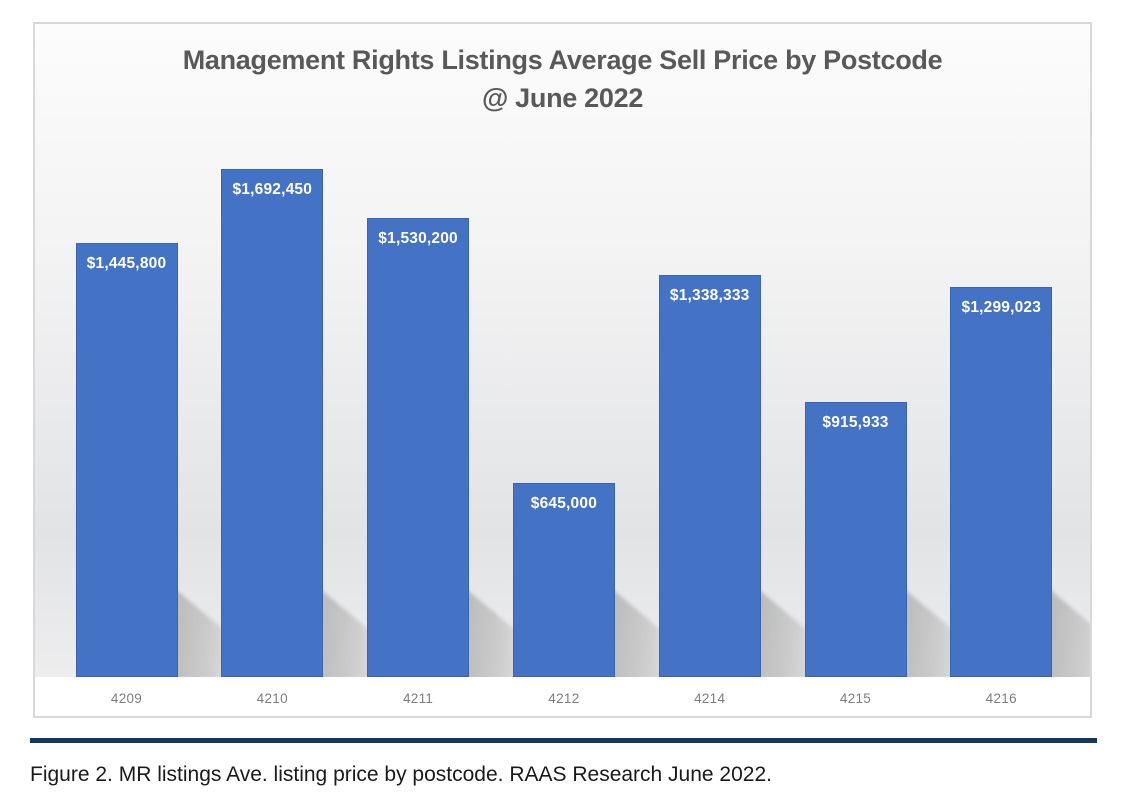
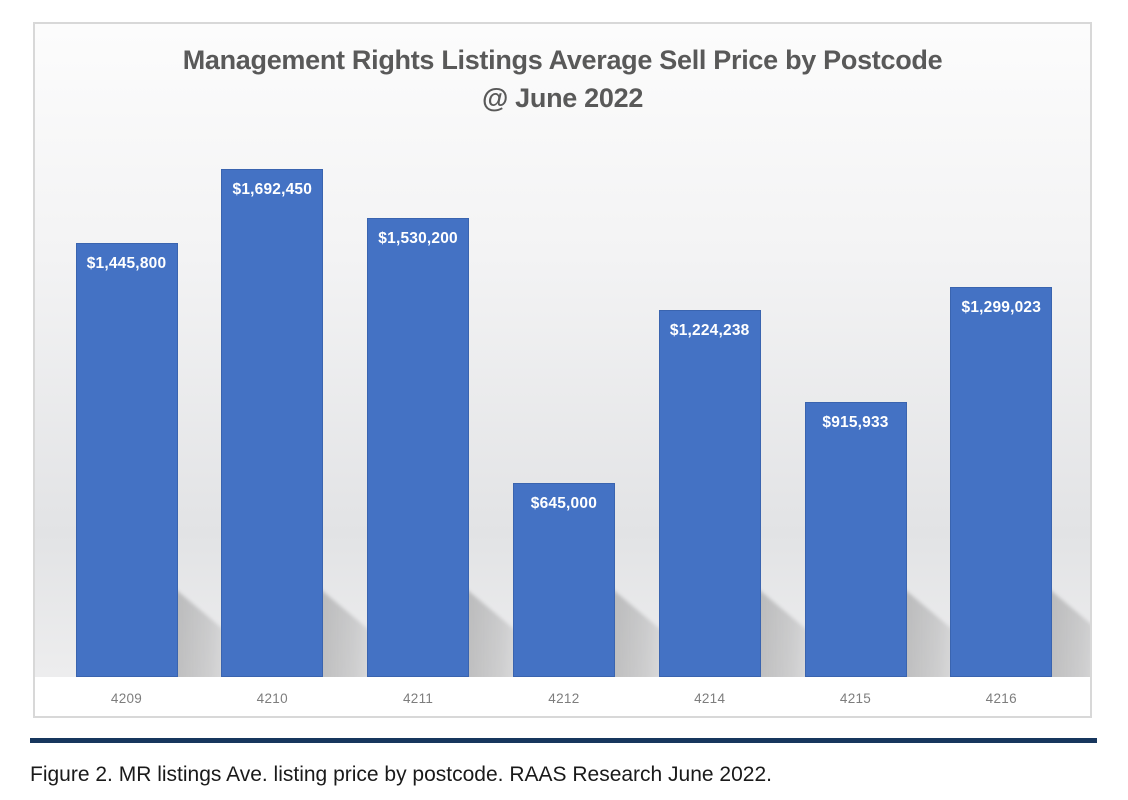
4214: $1,338,333 -> $1,224,238
